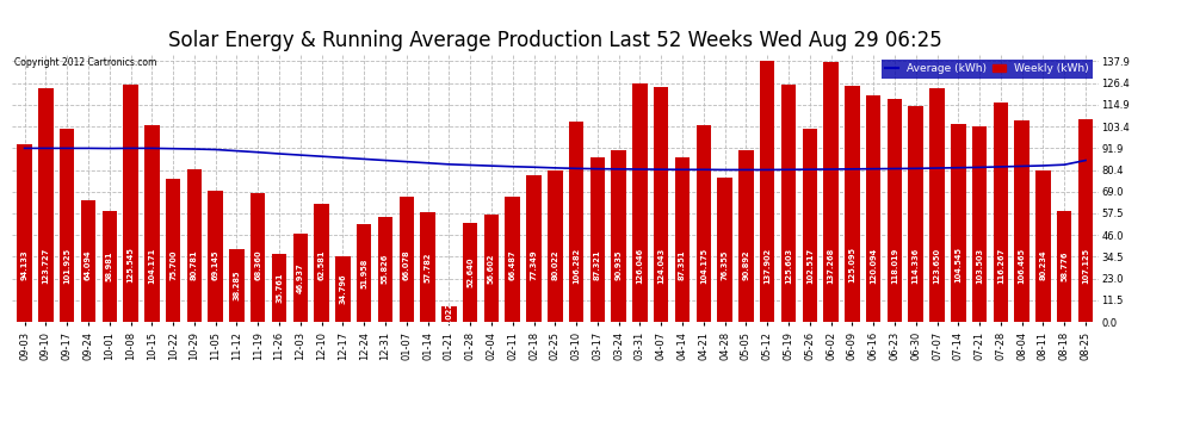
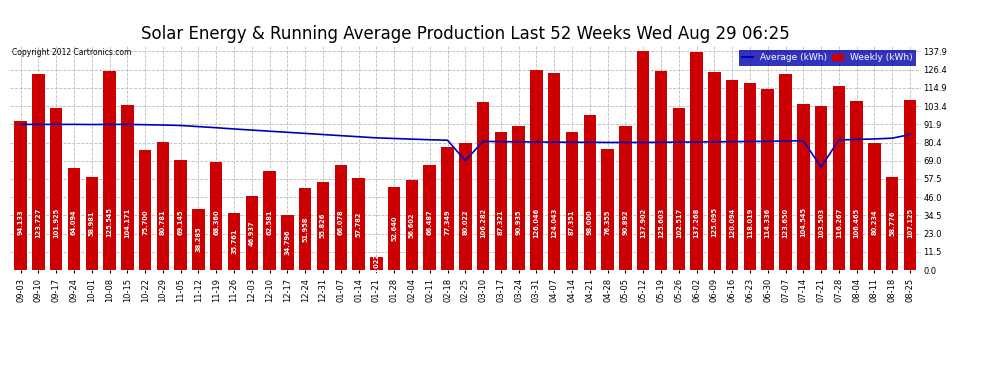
Average (kWh)/02-25: 82 -> 69
Weekly (kWh)/04-21: 104 -> 98
Average (kWh)/07-21: 82 -> 65
